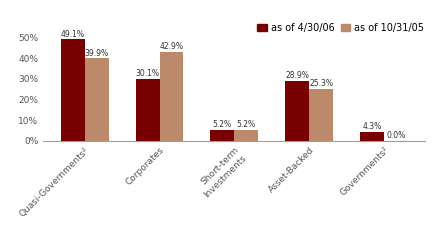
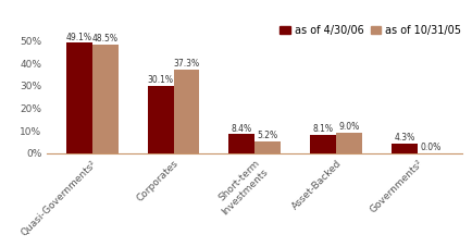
as of 10/31/05/Quasi-Governments²: 39.9% -> 48.5%
as of 10/31/05/Corporates: 42.9% -> 37.3%
as of 4/30/06/Short-term Investments: 5.2% -> 8.4%
as of 4/30/06/Asset-Backed: 28.9% -> 8.1%
as of 10/31/05/Asset-Backed: 25.3% -> 9.0%
